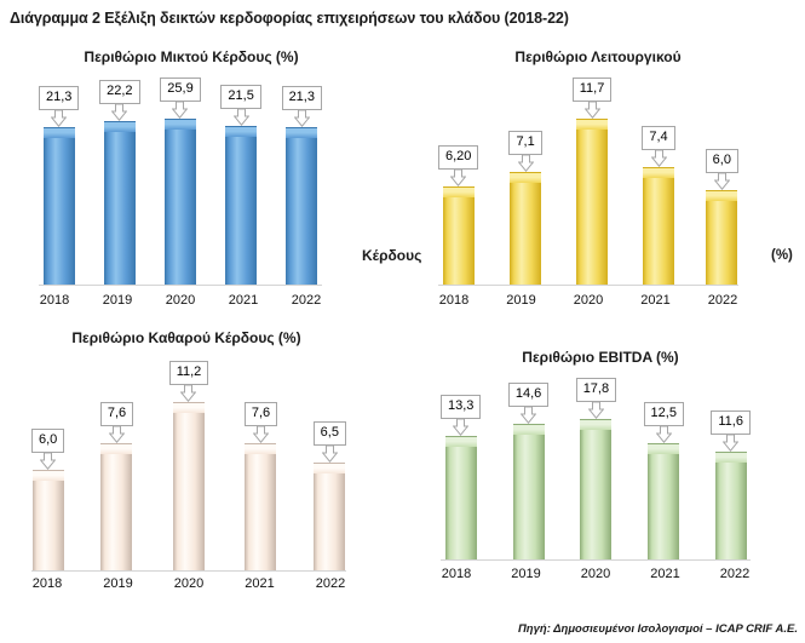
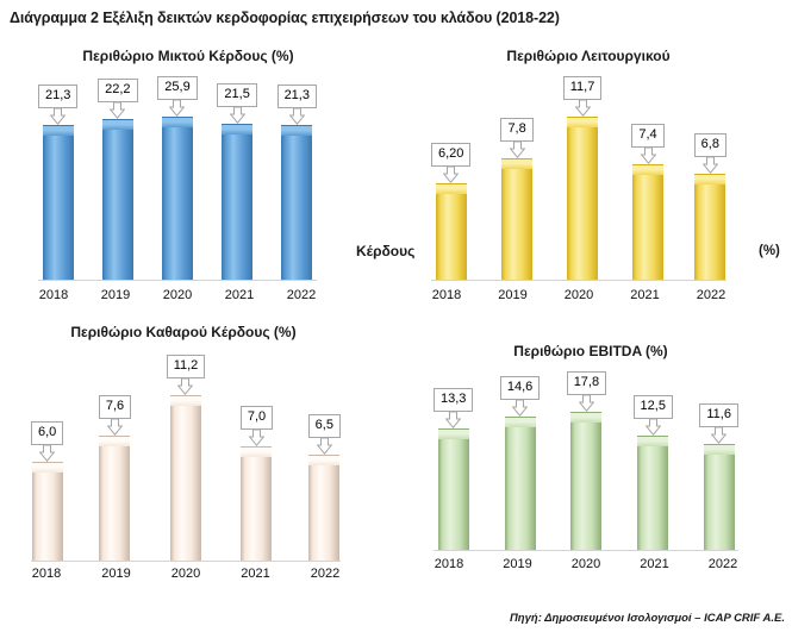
Περιθώριο Λειτουργικού/2019: 7,1 -> 7,8
Περιθώριο Λειτουργικού/2022: 6,0 -> 6,8
Περιθώριο Καθαρού Κέρδους (%)/2021: 7,6 -> 7,0
